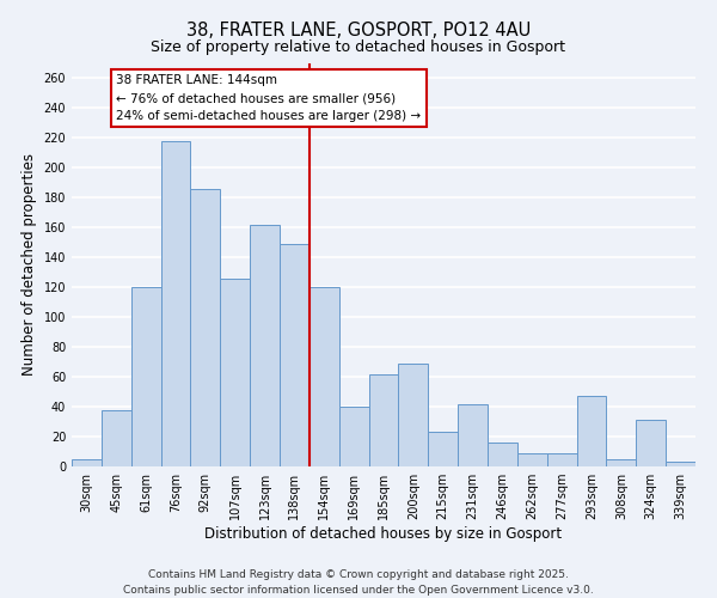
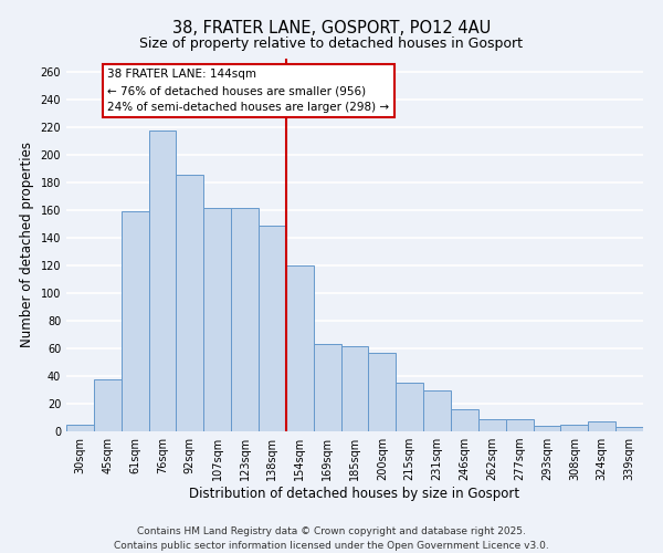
61sqm: 120 -> 159
107sqm: 126 -> 162
169sqm: 40 -> 63
200sqm: 69 -> 57
215sqm: 23 -> 35
231sqm: 42 -> 30
293sqm: 47 -> 4
324sqm: 31 -> 7
